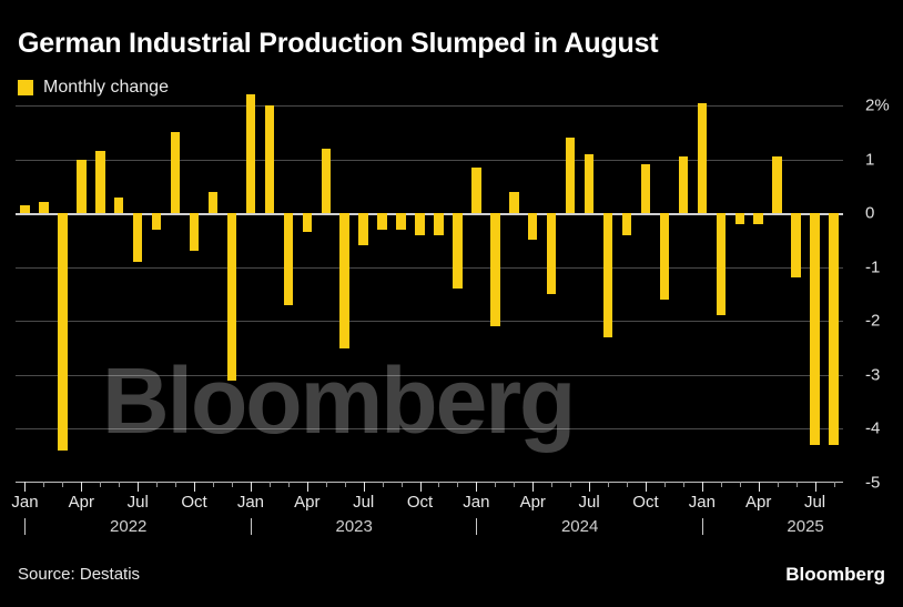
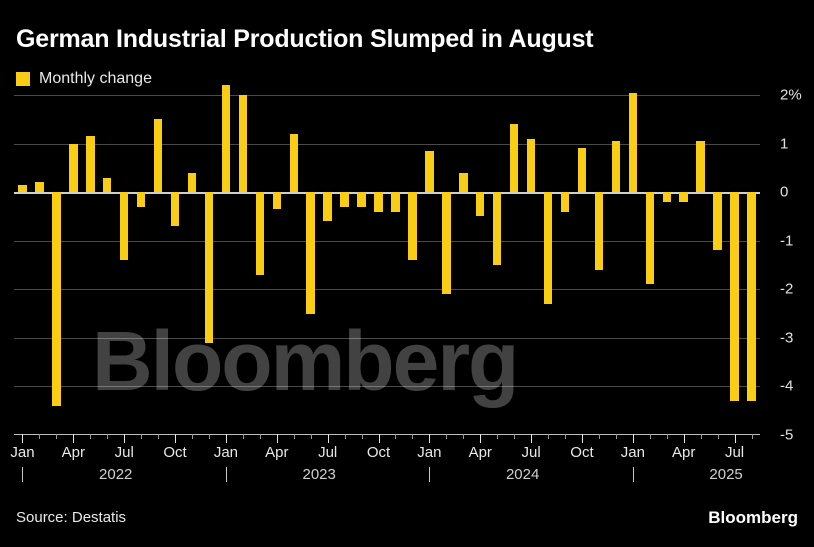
Jul 2022: -0.9% -> -1.4%
